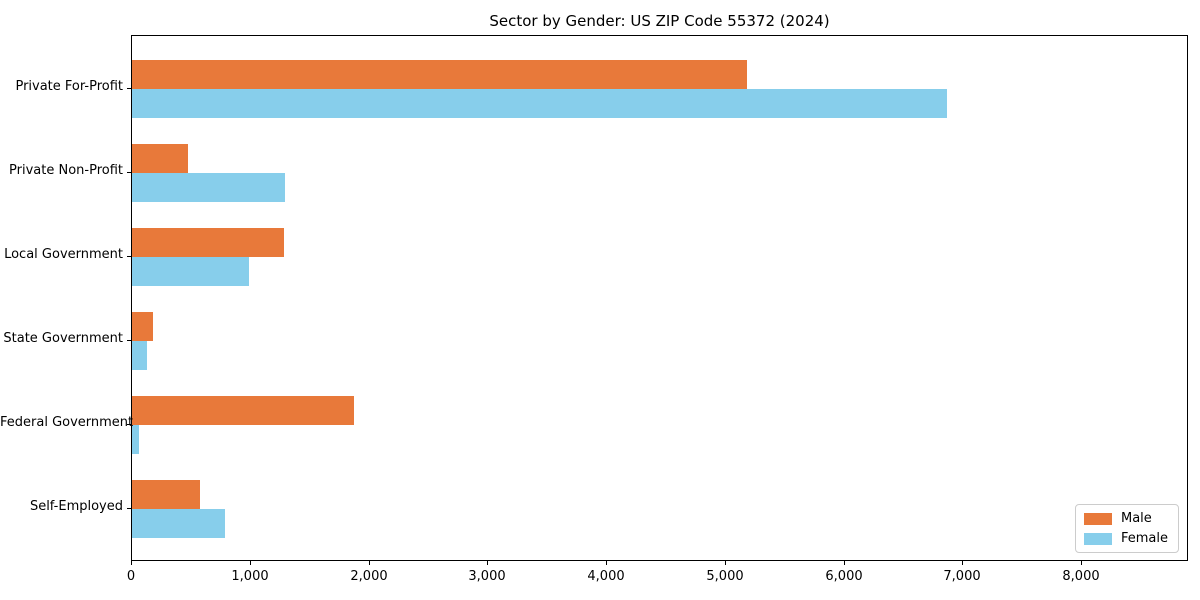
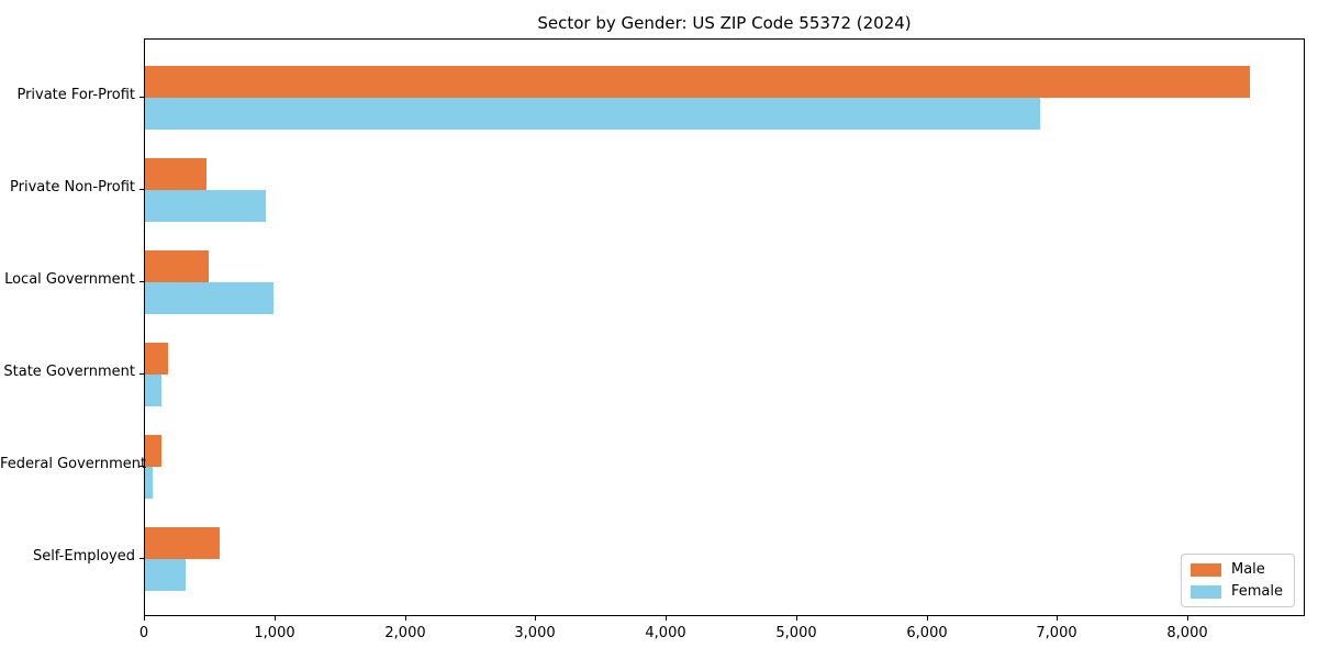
Male/Private For-Profit: 5180 -> 8470
Female/Private Non-Profit: 1290 -> 930
Male/Local Government: 1280 -> 490
Male/Federal Government: 1870 -> 130
Female/Self-Employed: 780 -> 310
